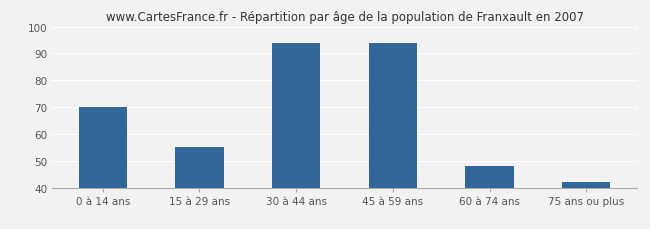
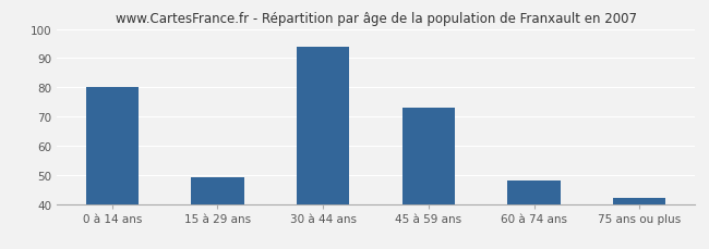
0 à 14 ans: 70 -> 80
15 à 29 ans: 55 -> 49
45 à 59 ans: 94 -> 73
